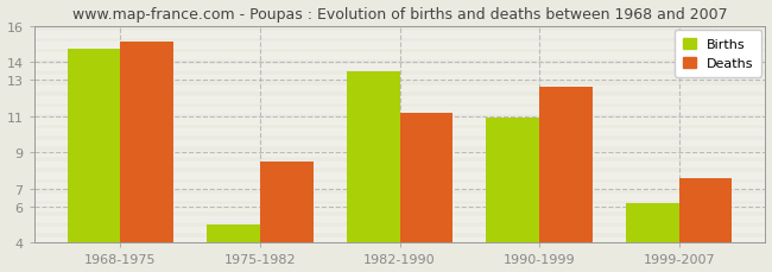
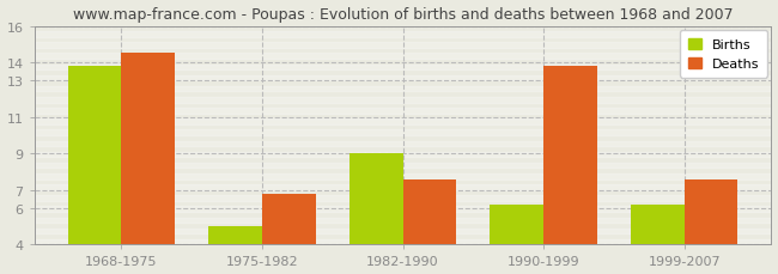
Births/1968-1975: 14.7 -> 13.8
Deaths/1968-1975: 15.1 -> 14.5
Deaths/1975-1982: 8.5 -> 6.8
Births/1982-1990: 13.5 -> 9.0
Deaths/1982-1990: 11.2 -> 7.6
Births/1990-1999: 10.9 -> 6.2
Deaths/1990-1999: 12.6 -> 13.8
